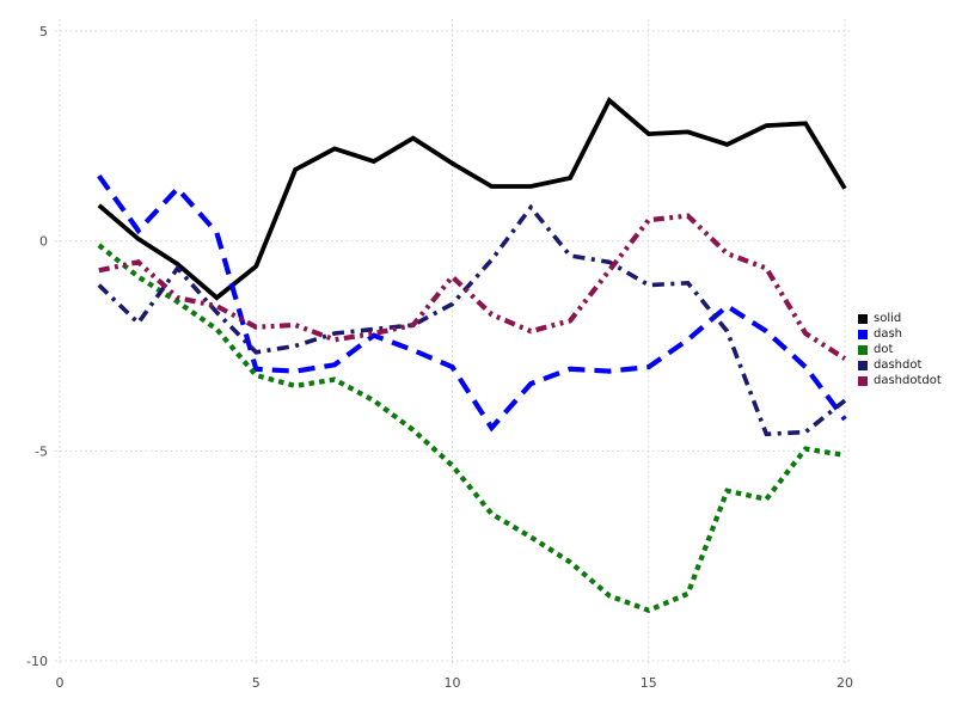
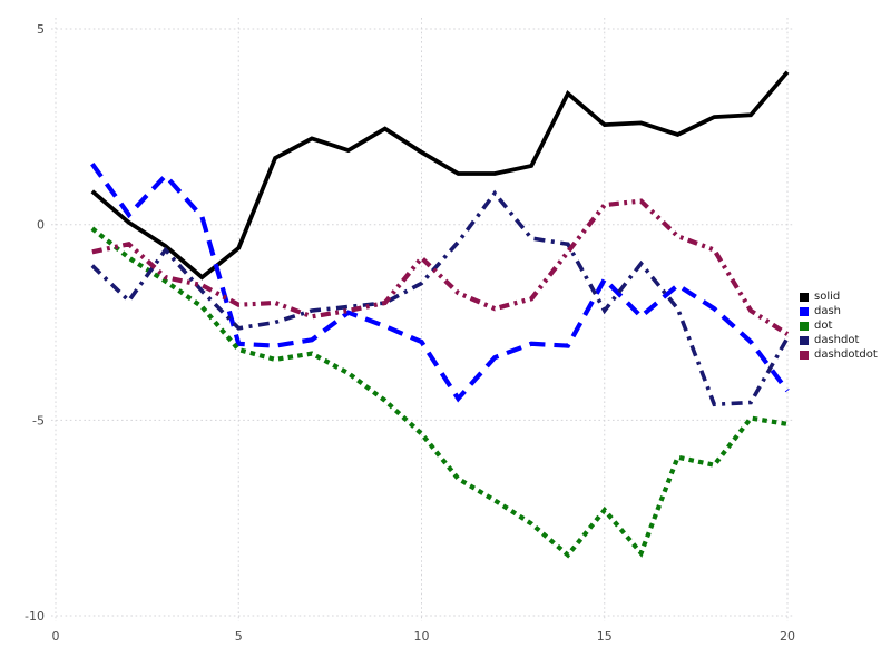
dash/15: -3.0 -> -1.4
dot/15: -8.8 -> -7.3
dashdot/15: -1.1 -> -2.2
solid/20: 1.2 -> 3.9
dashdot/20: -3.8 -> -2.9
